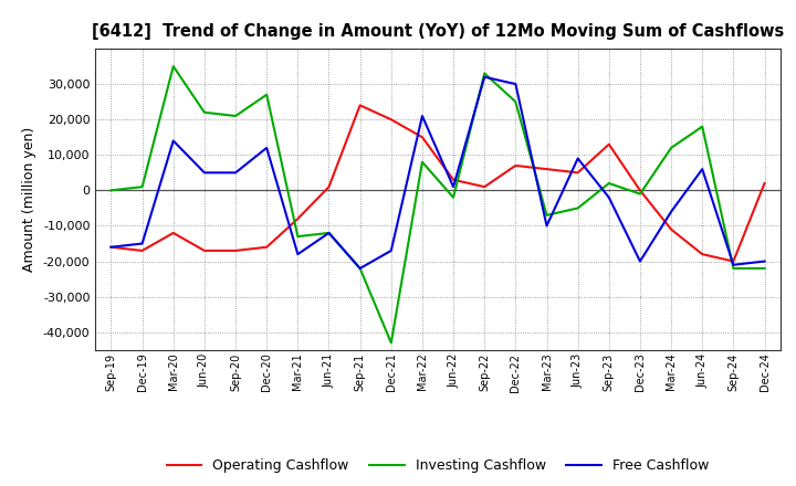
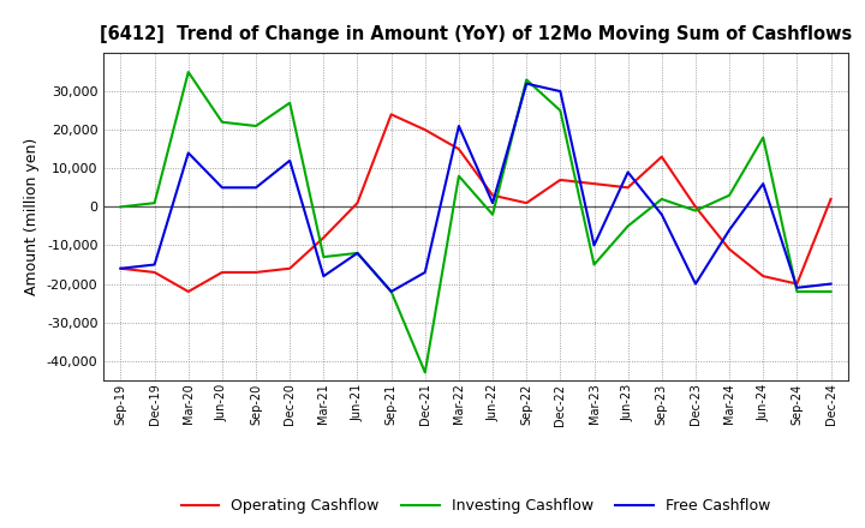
Operating Cashflow/Mar-20: -12,000 -> -22,000
Investing Cashflow/Mar-23: -7,000 -> -15,000
Investing Cashflow/Mar-24: 12,000 -> 3,000
